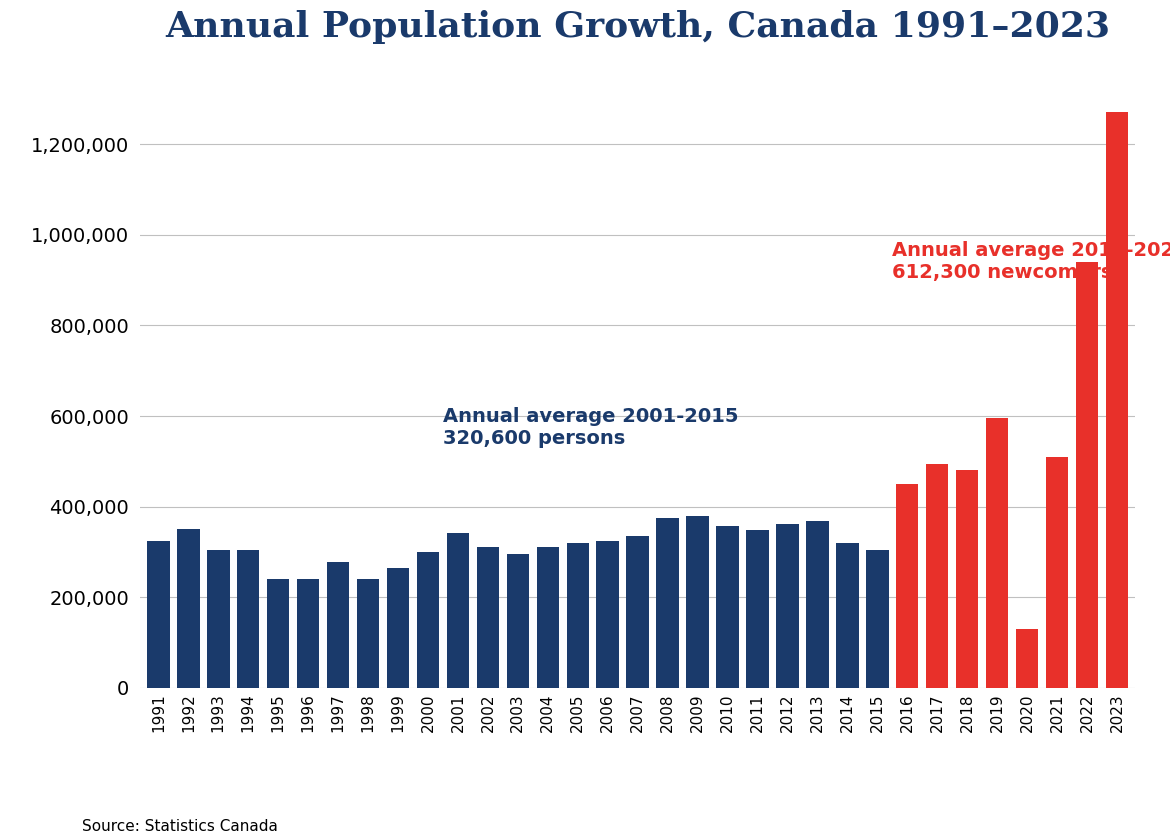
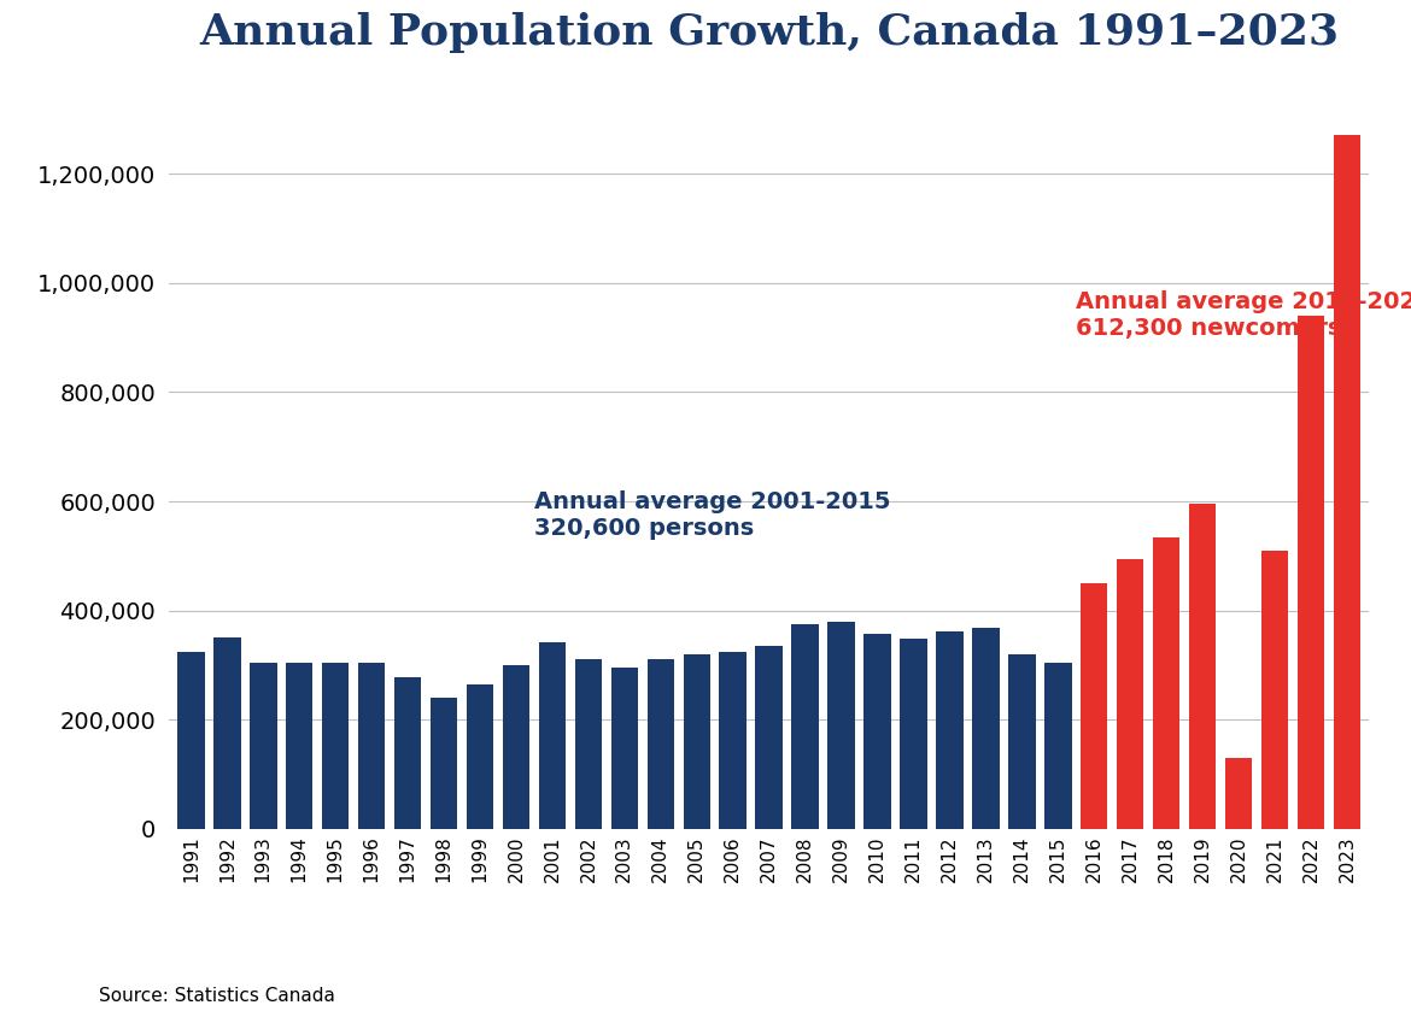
1995: 240,000 -> 305,000
1996: 240,000 -> 305,000
2018: 480,000 -> 535,000
